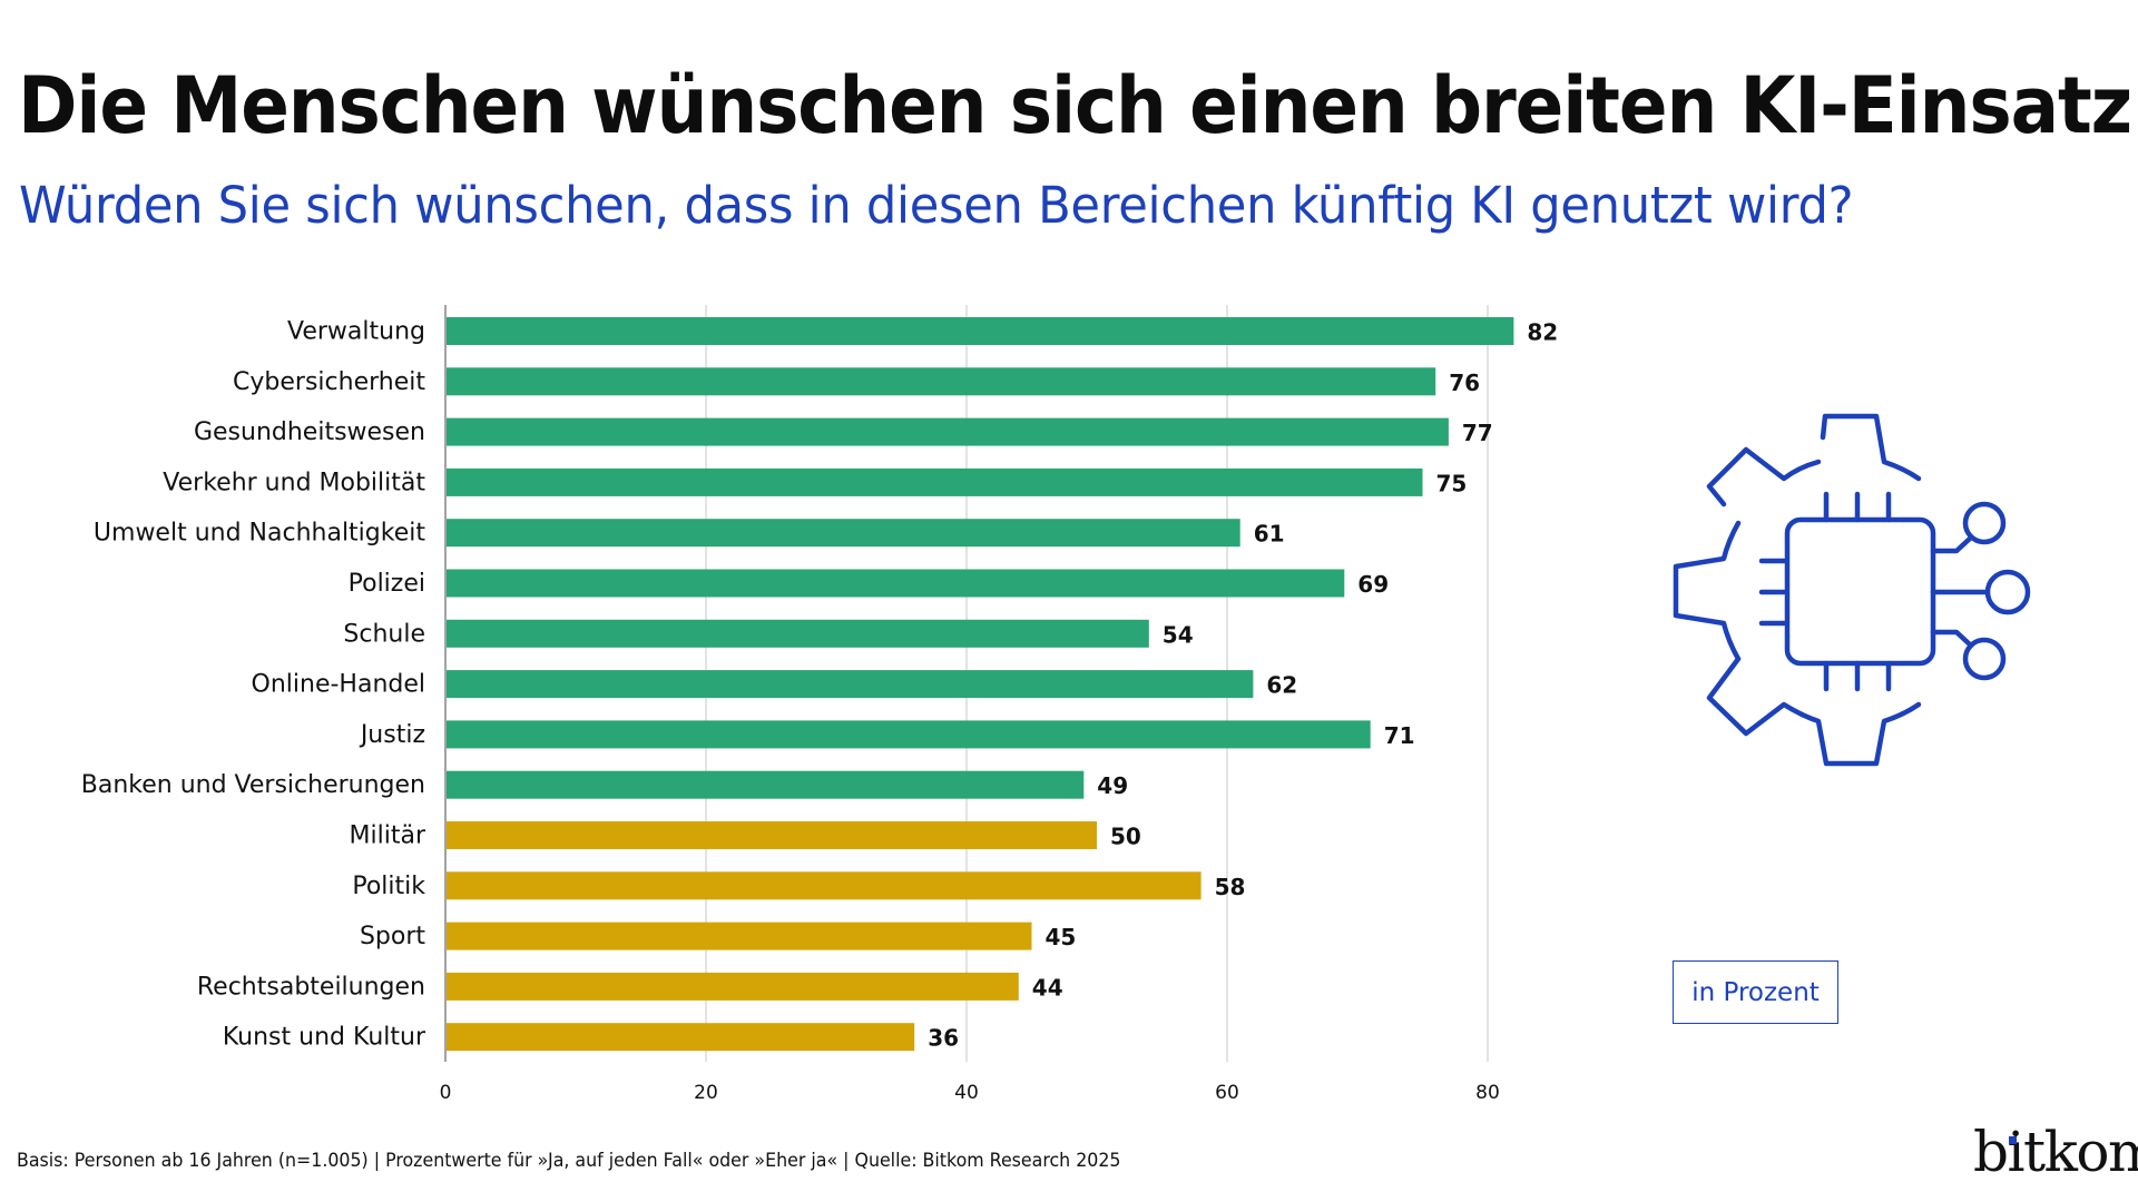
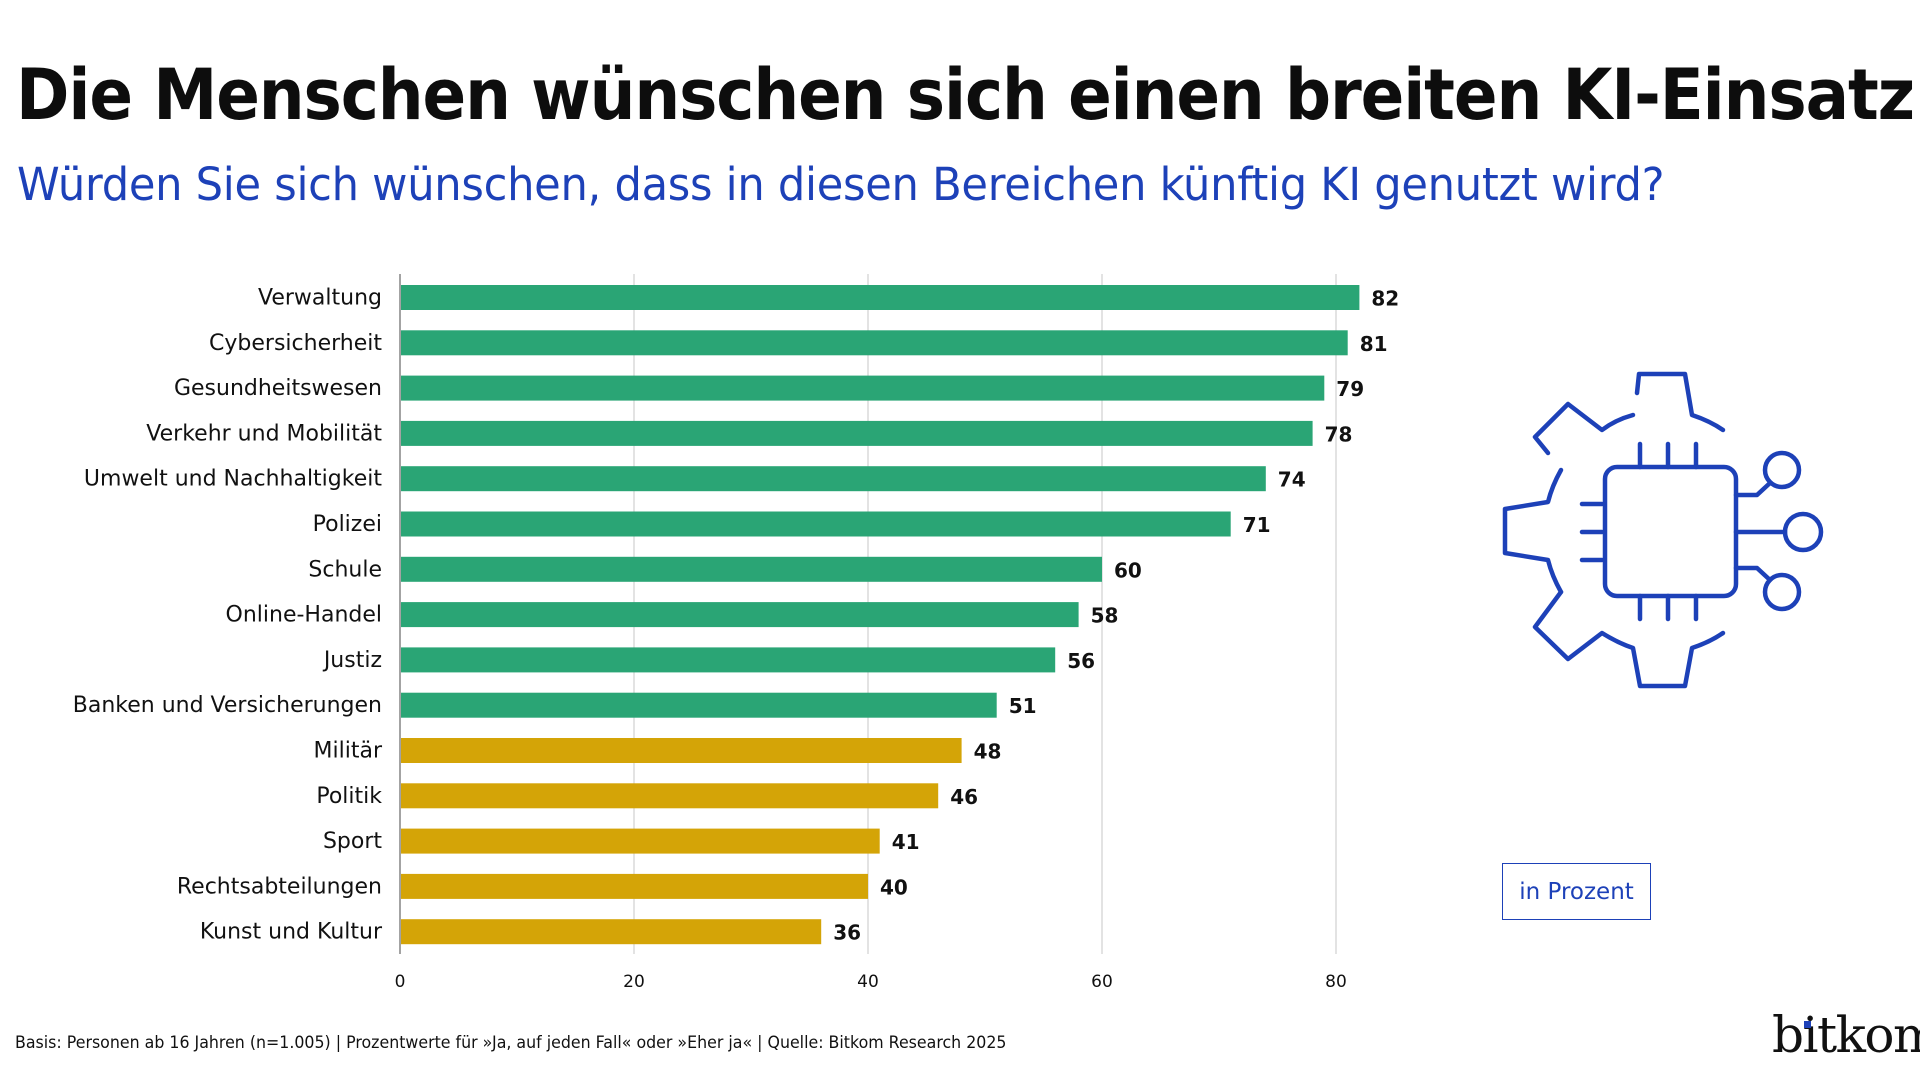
Cybersicherheit: 76 -> 81
Gesundheitswesen: 77 -> 79
Verkehr und Mobilität: 75 -> 78
Umwelt und Nachhaltigkeit: 61 -> 74
Polizei: 69 -> 71
Schule: 54 -> 60
Online-Handel: 62 -> 58
Justiz: 71 -> 56
Banken und Versicherungen: 49 -> 51
Militär: 50 -> 48
Politik: 58 -> 46
Sport: 45 -> 41
Rechtsabteilungen: 44 -> 40
